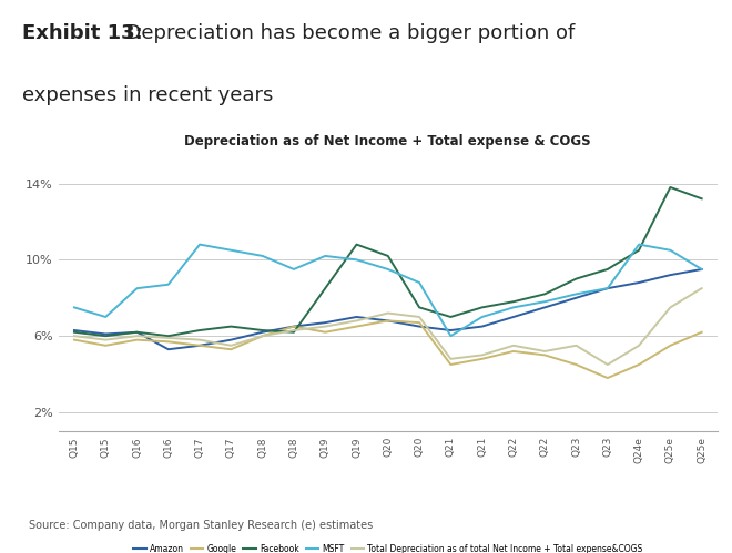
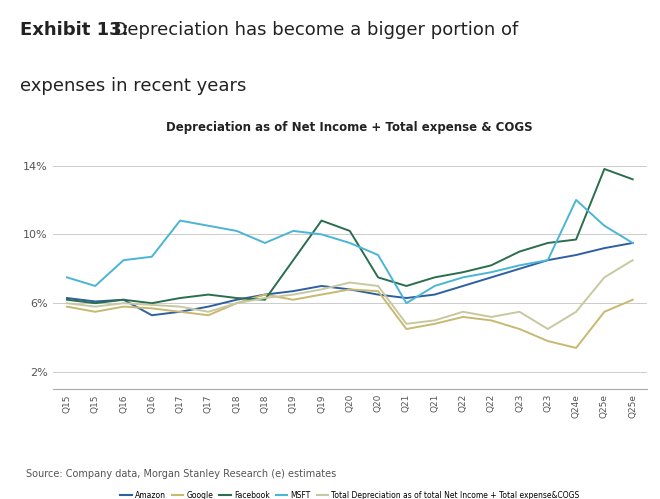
Google/Q24e: 4.5% -> 3.4%
Facebook/Q24e: 10.5% -> 9.7%
MSFT/Q24e: 10.8% -> 12.0%
